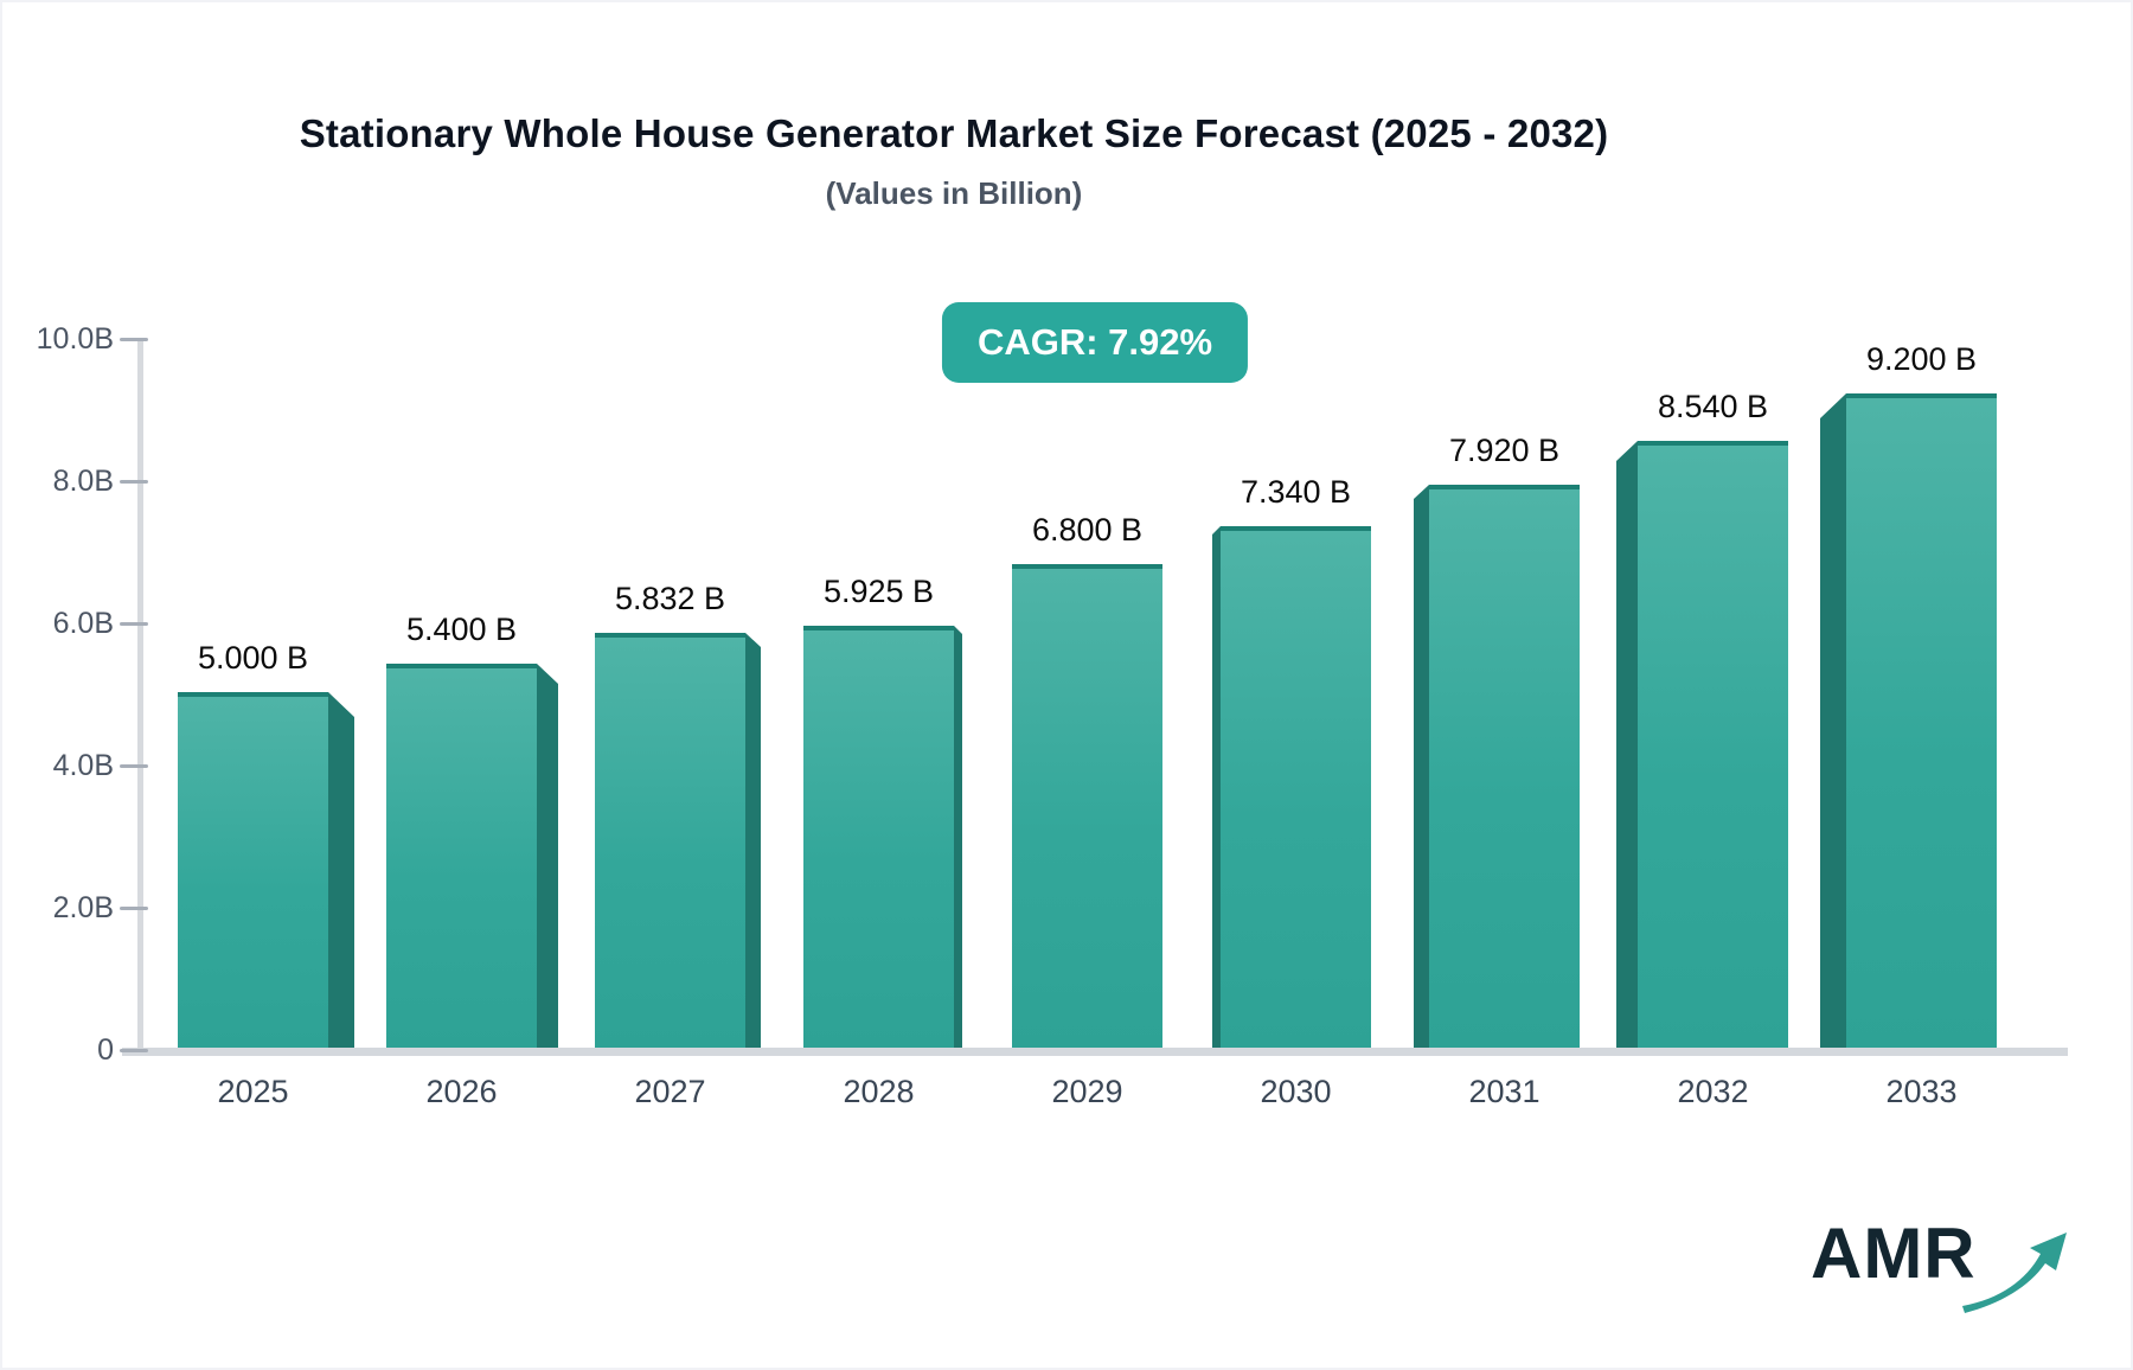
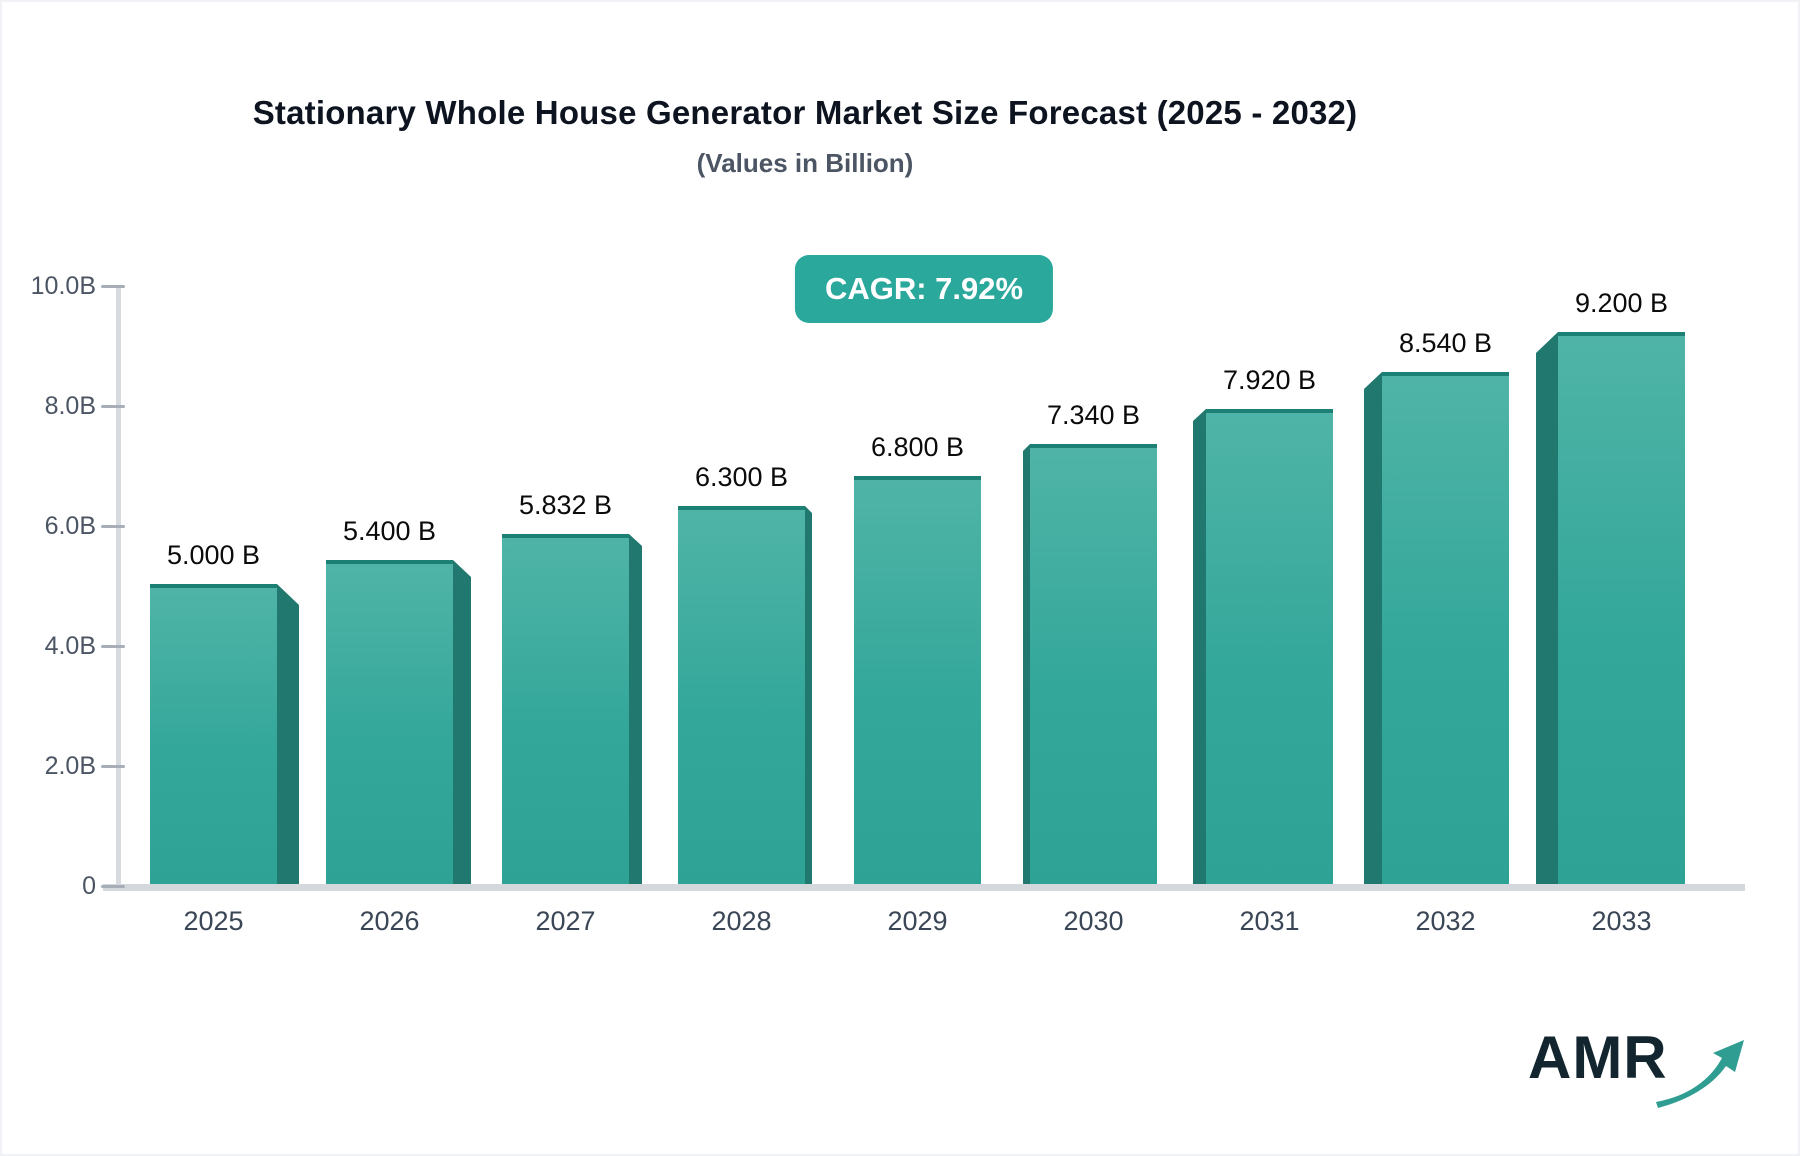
2028: 5.925 -> 6.300
